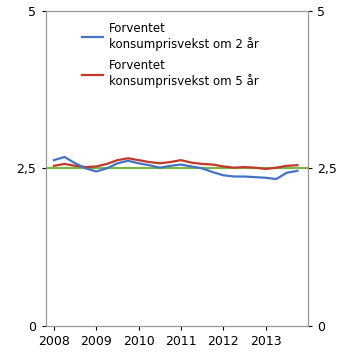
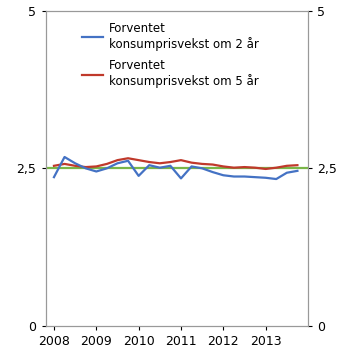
Forventet konsumprisvekst om 2 år/2008: 2,63 -> 2,36
Forventet konsumprisvekst om 2 år/2010: 2,58 -> 2,38
Forventet konsumprisvekst om 2 år/2011: 2,56 -> 2,34
